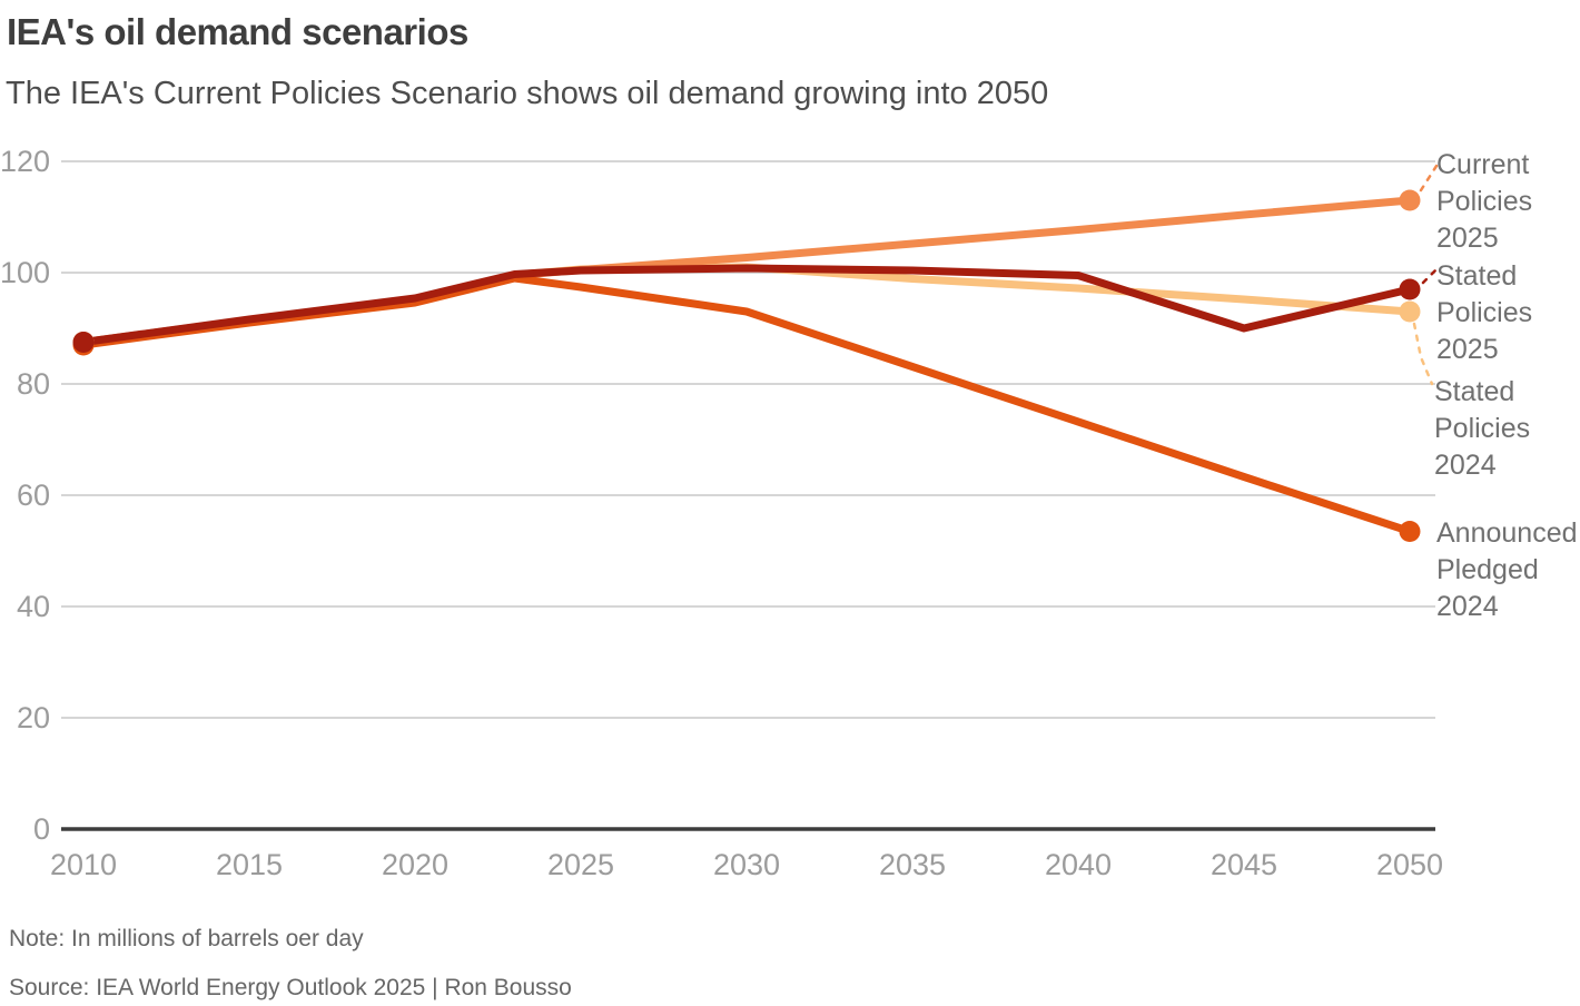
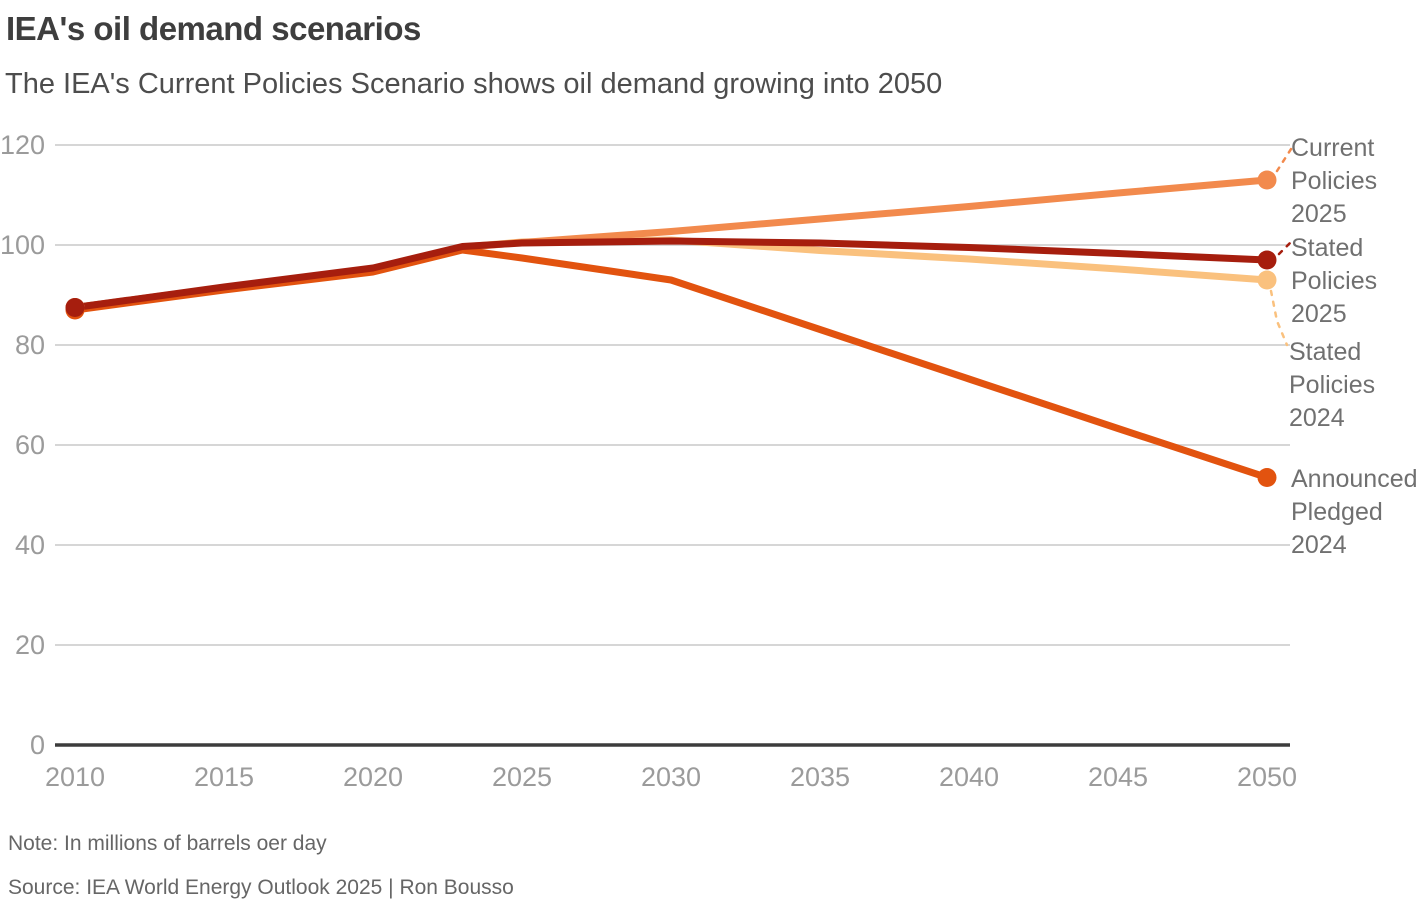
Stated Policies 2025/2045: 90 -> 98
